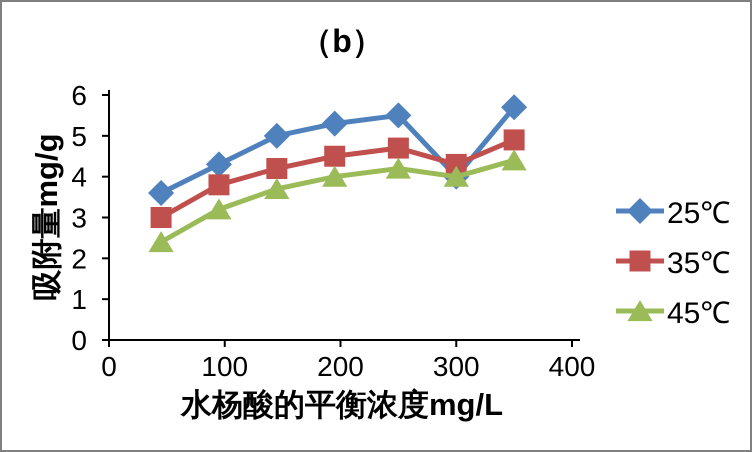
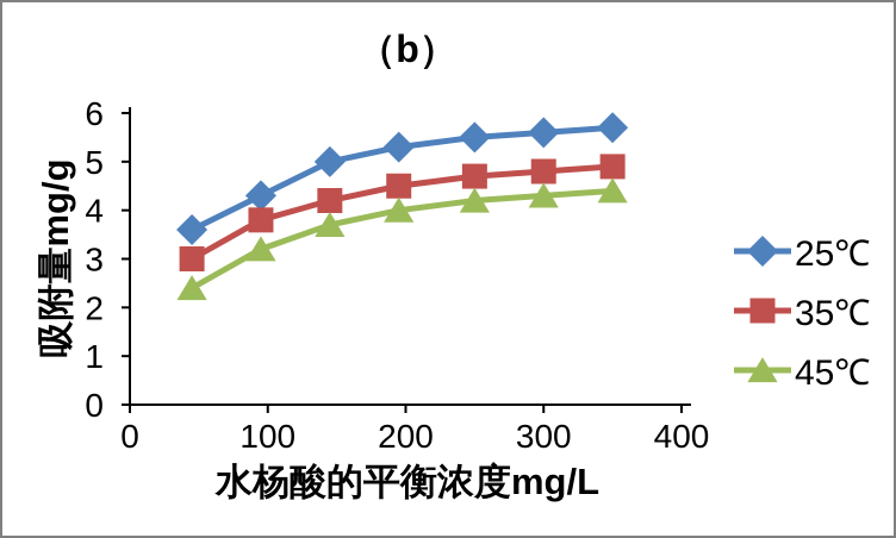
25℃/300: 4.0 -> 5.6
35℃/300: 4.3 -> 4.8
45℃/300: 4.0 -> 4.3
